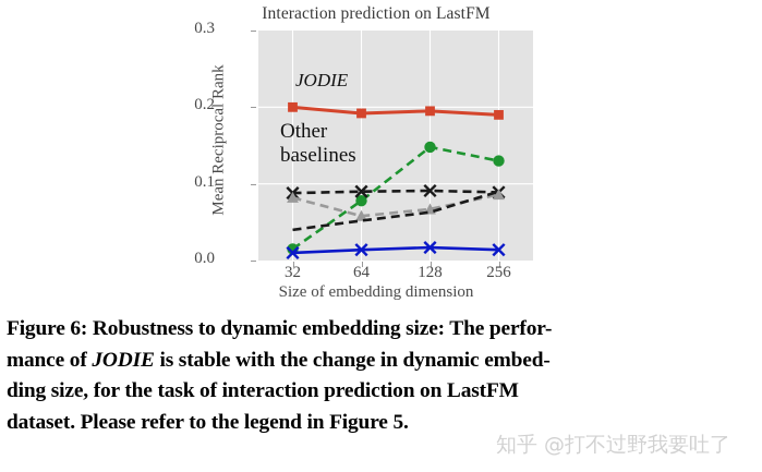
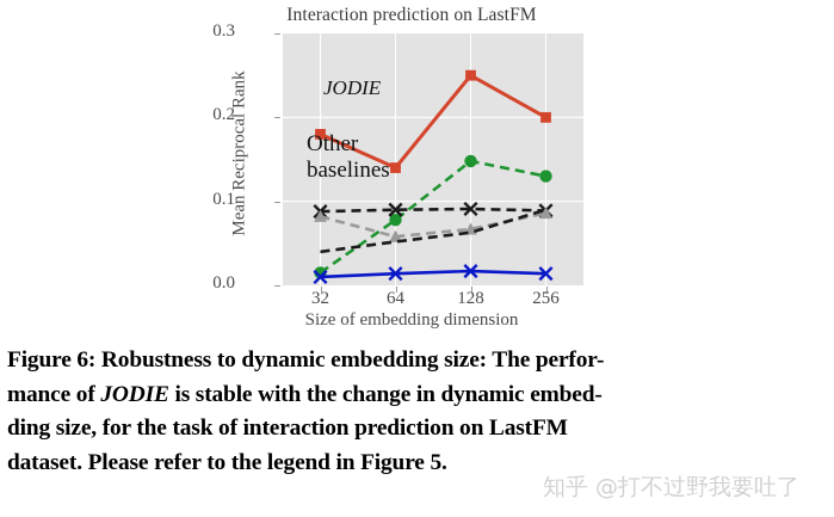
JODIE/32: 0.20 -> 0.18
JODIE/64: 0.19 -> 0.14
JODIE/128: 0.20 -> 0.25
JODIE/256: 0.19 -> 0.20
